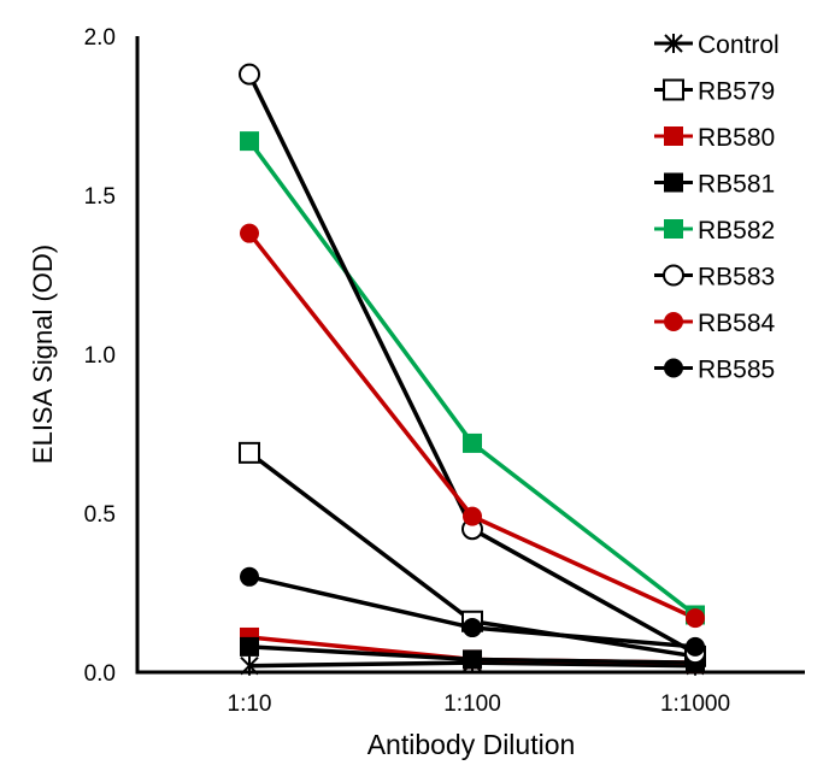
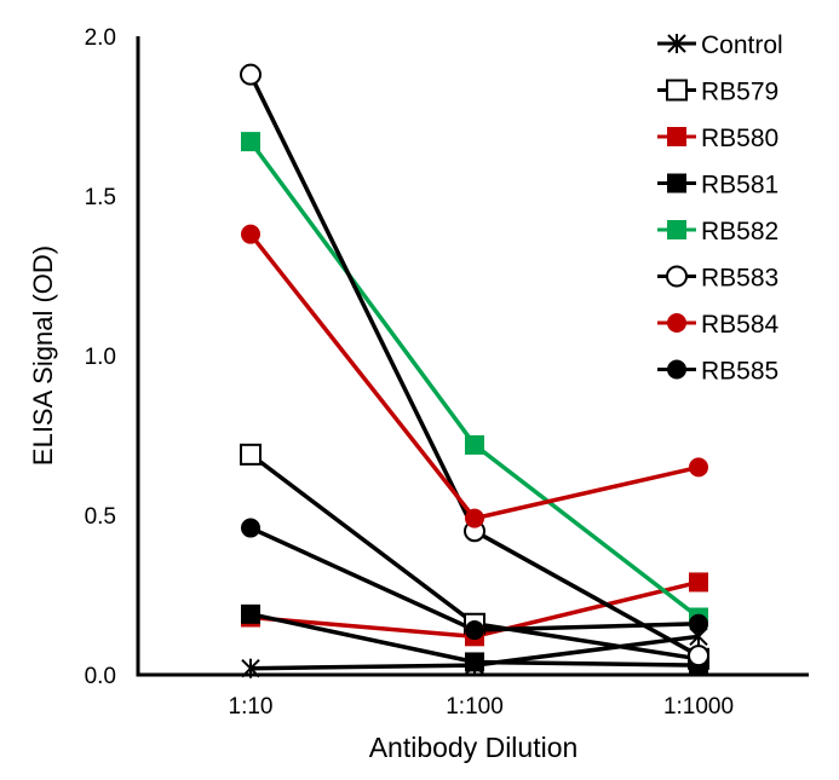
RB580/1:10: 0.11 -> 0.18
RB581/1:10: 0.08 -> 0.19
RB585/1:10: 0.30 -> 0.46
RB580/1:100: 0.04 -> 0.12
Control/1:1000: 0.02 -> 0.12
RB580/1:1000: 0.03 -> 0.29
RB584/1:1000: 0.17 -> 0.65
RB585/1:1000: 0.08 -> 0.16
